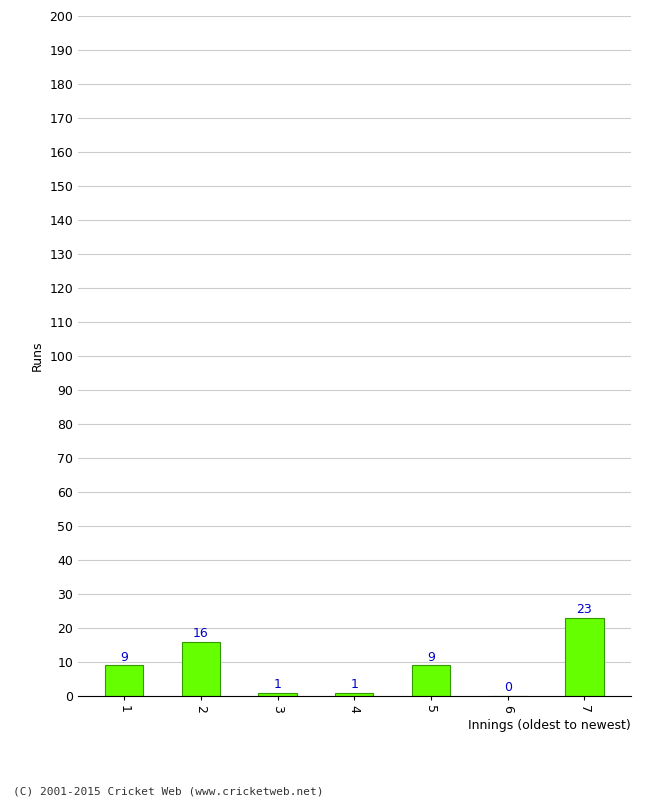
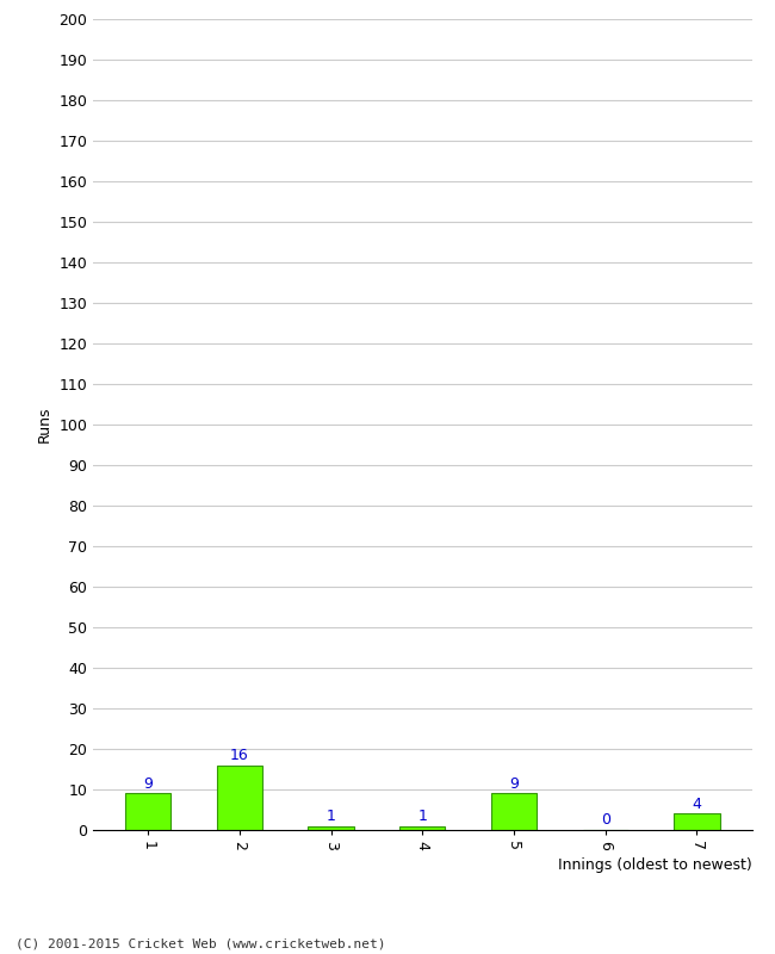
7: 23 -> 4
